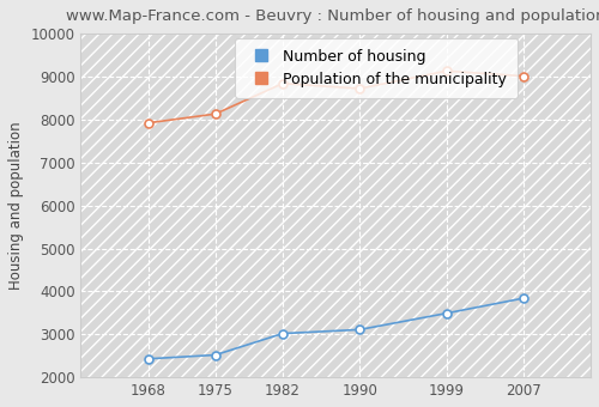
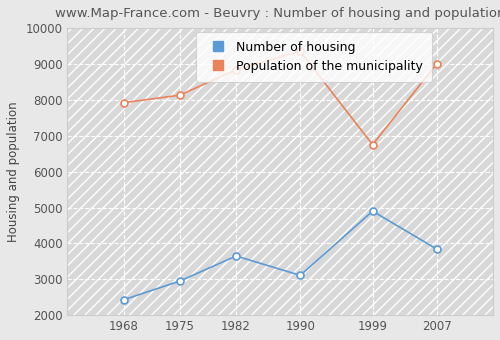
Number of housing/1975: 2520 -> 2950
Number of housing/1982: 3020 -> 3650
Population of the municipality/1990: 8720 -> 9350
Number of housing/1999: 3490 -> 4900
Population of the municipality/1999: 9130 -> 6750
